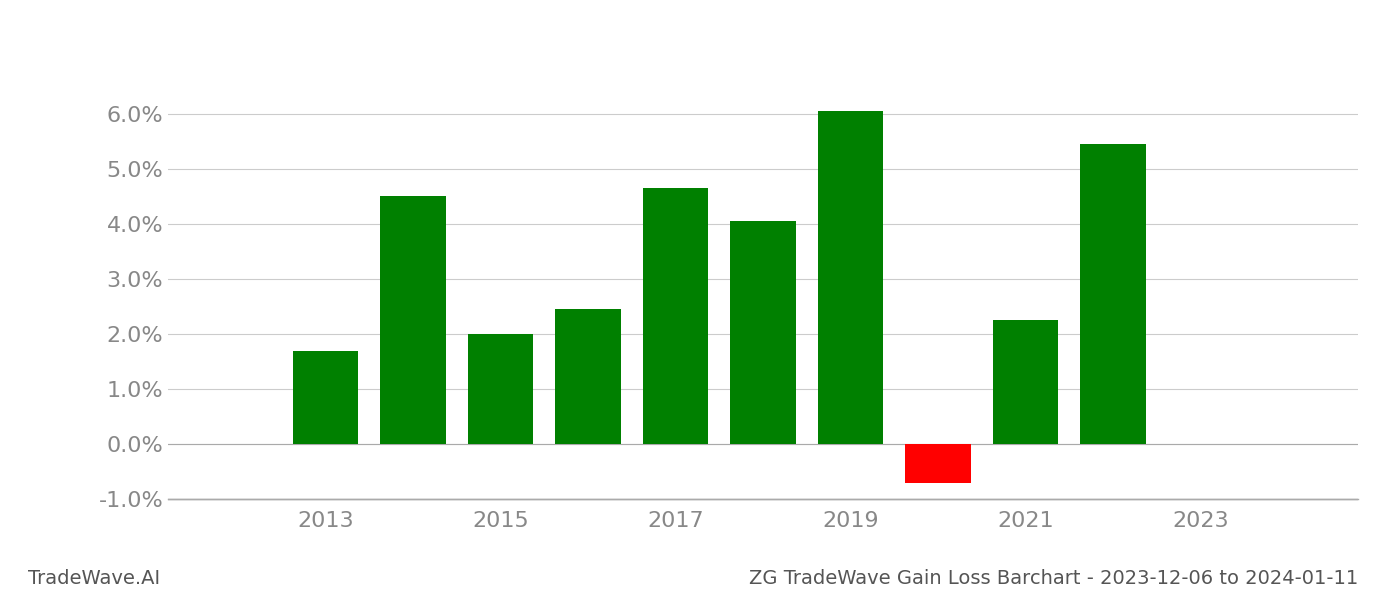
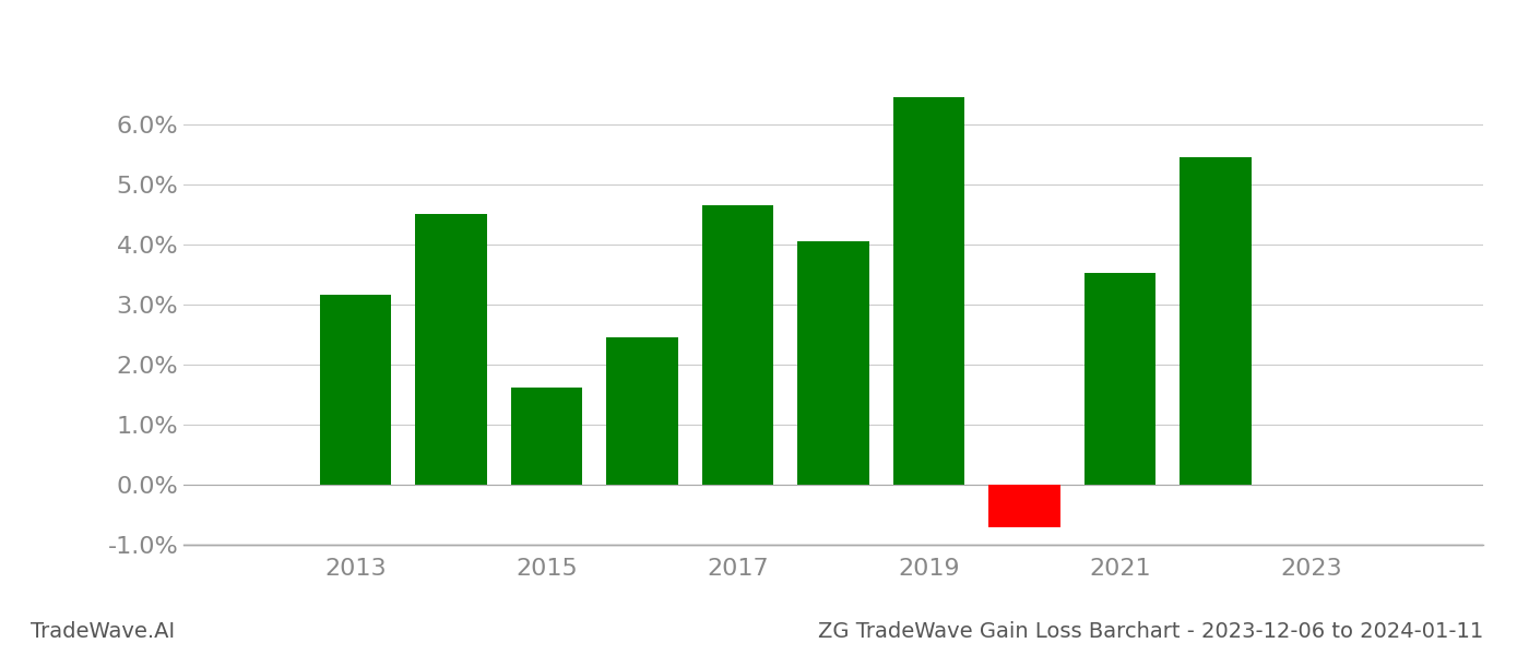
2013: 1.70% -> 3.16%
2015: 2.00% -> 1.62%
2019: 6.05% -> 6.44%
2021: 2.25% -> 3.52%
